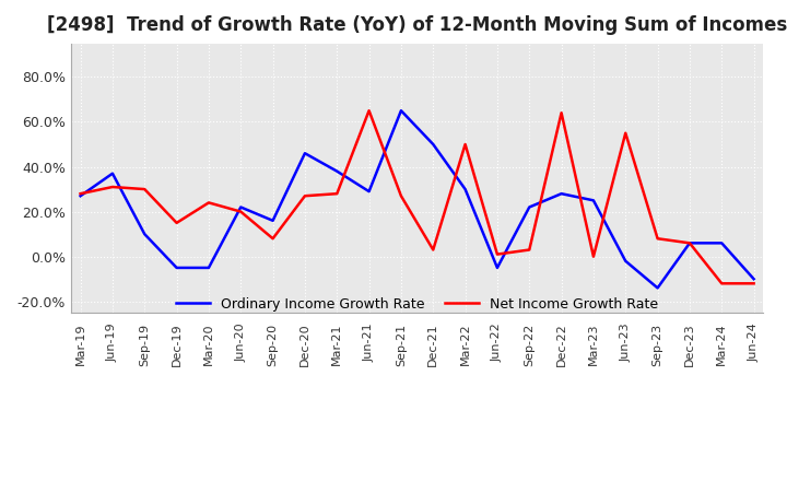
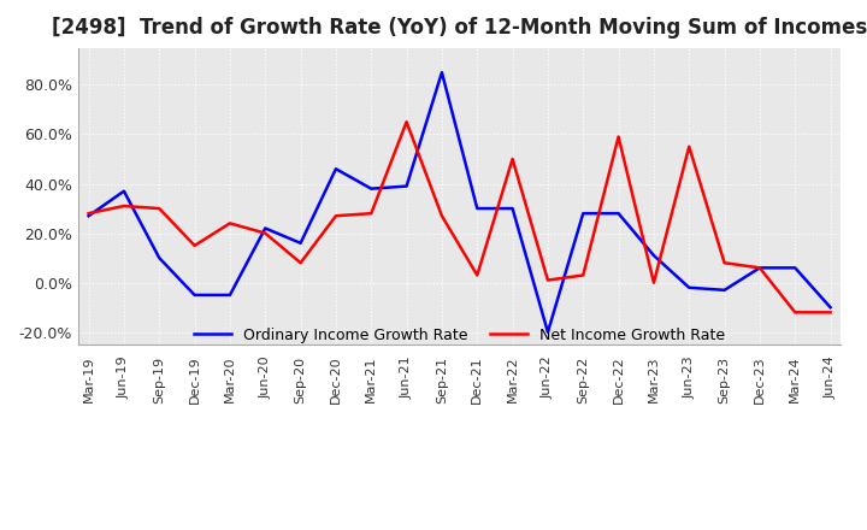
Ordinary Income Growth Rate/Jun-21: 29% -> 39%
Ordinary Income Growth Rate/Sep-21: 65% -> 85%
Ordinary Income Growth Rate/Dec-21: 50% -> 30%
Ordinary Income Growth Rate/Jun-22: -5% -> -20%
Ordinary Income Growth Rate/Sep-22: 22% -> 28%
Net Income Growth Rate/Dec-22: 64% -> 59%
Ordinary Income Growth Rate/Mar-23: 25% -> 11%
Ordinary Income Growth Rate/Sep-23: -14% -> -3%
